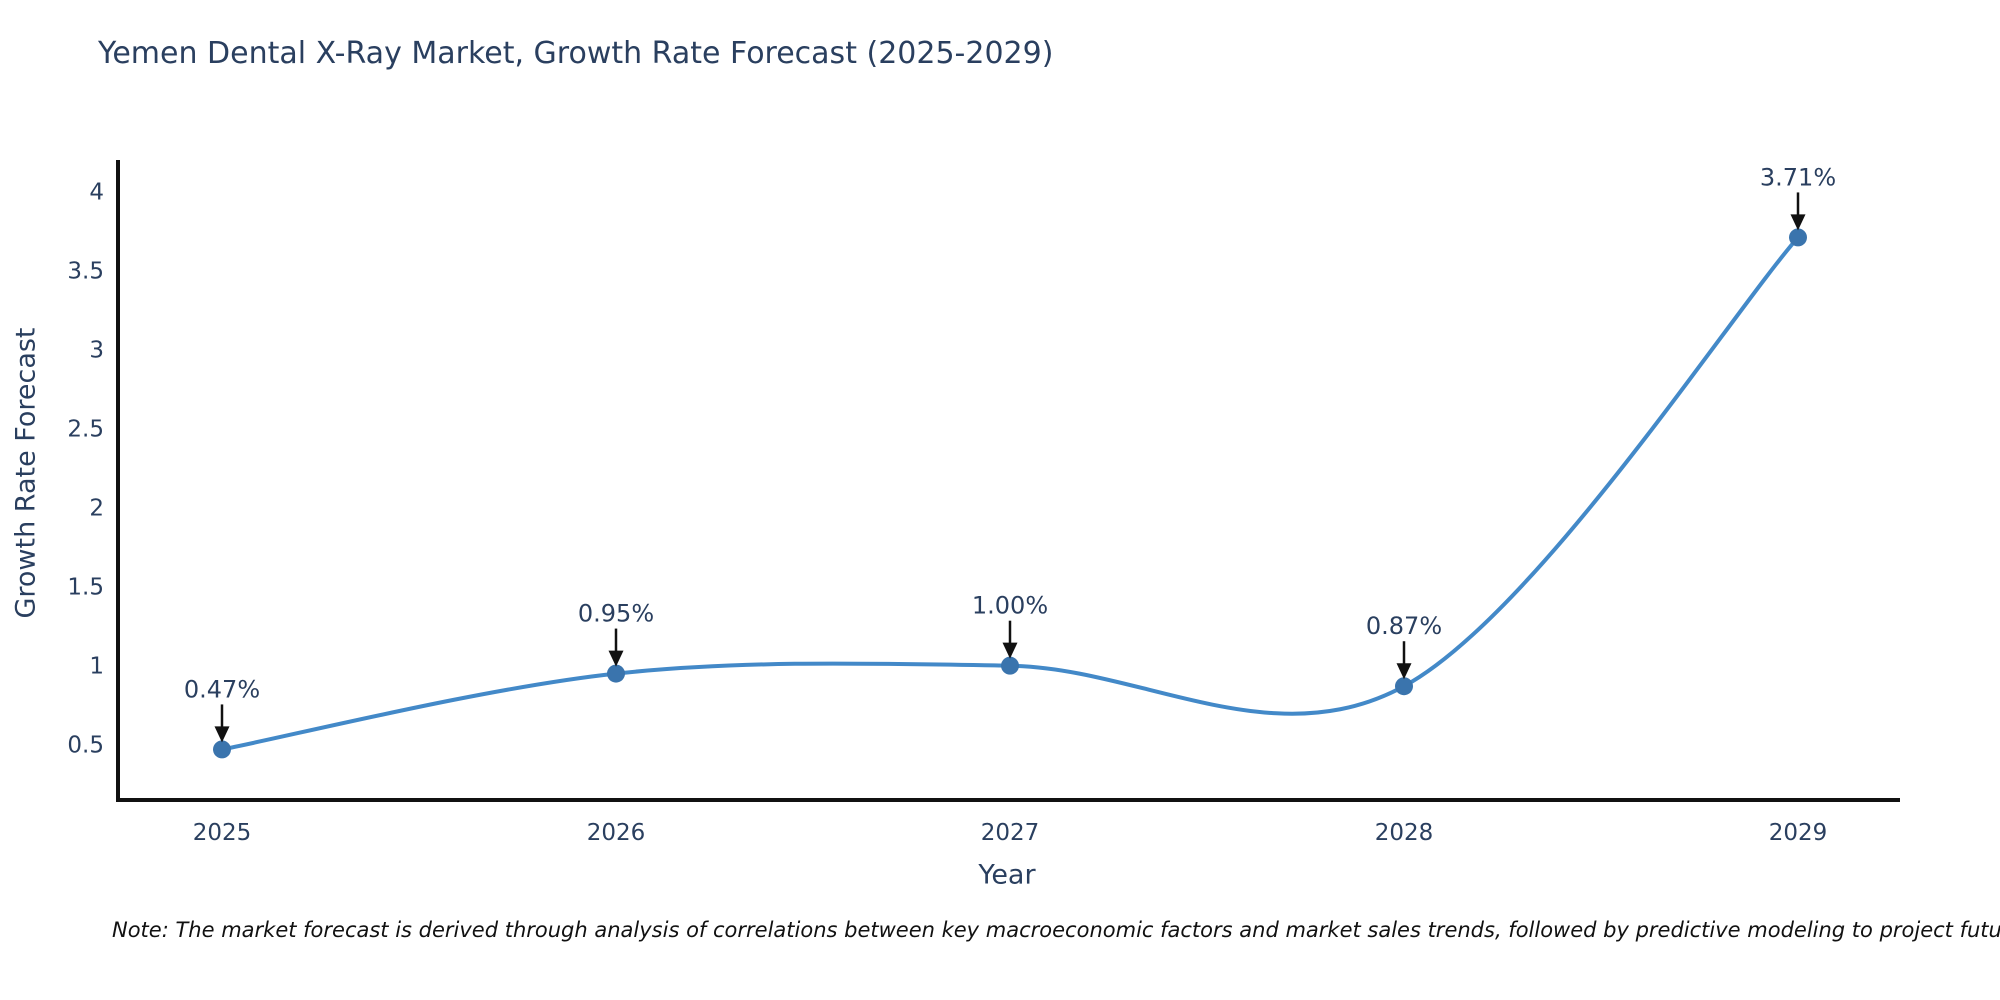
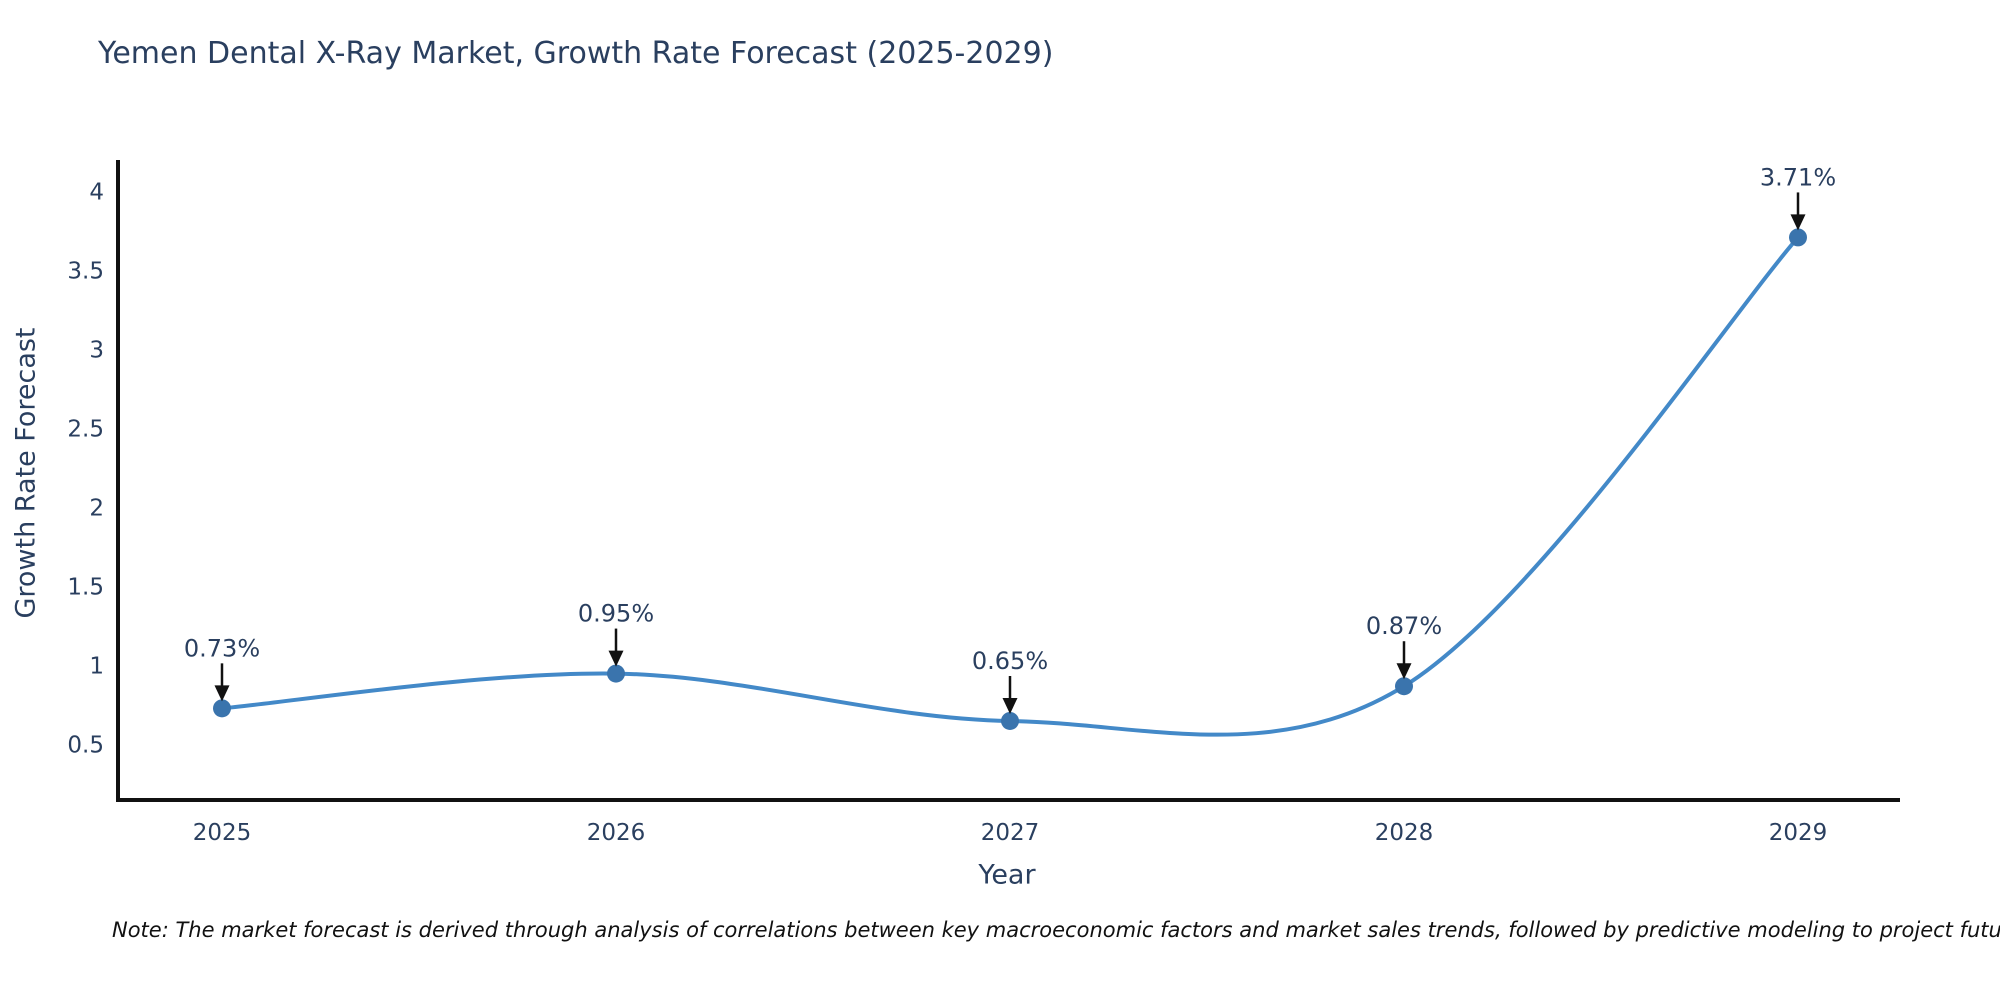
2025: 0.47% -> 0.73%
2027: 1.00% -> 0.65%
